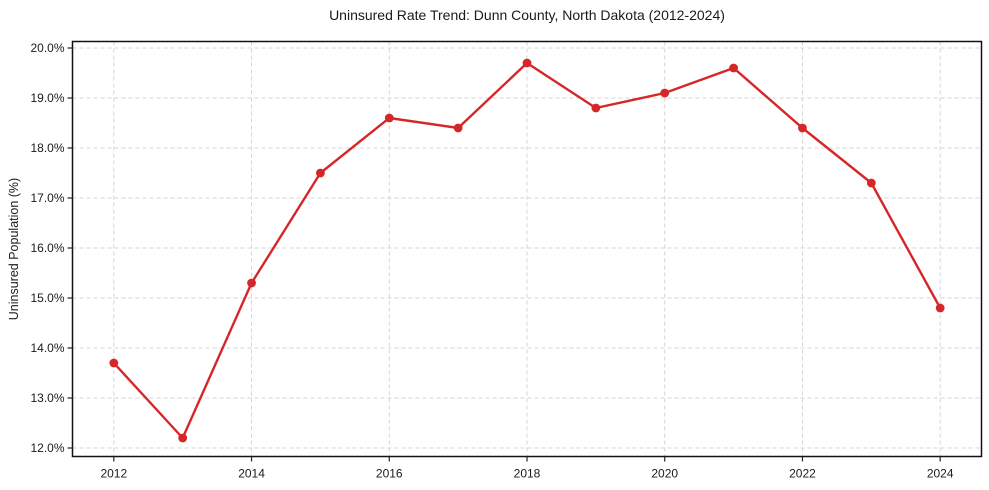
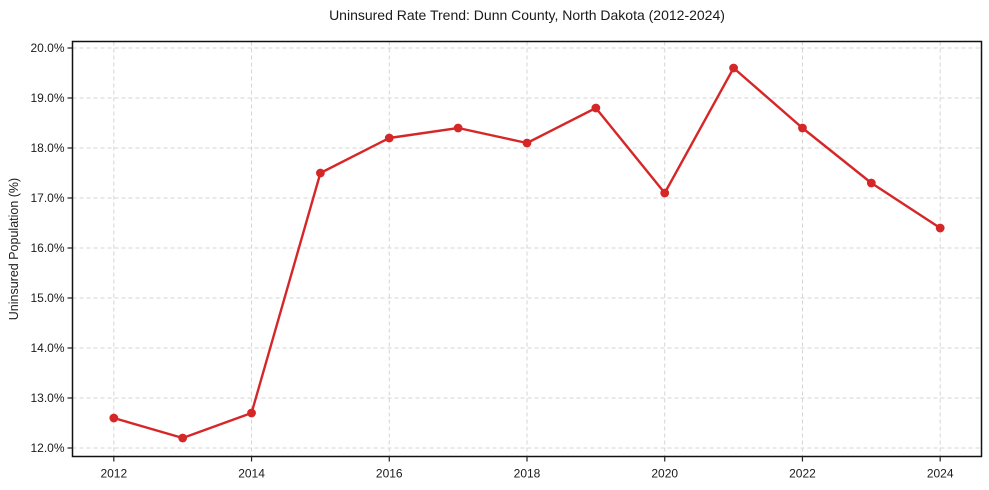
2012: 13.7% -> 12.6%
2014: 15.3% -> 12.7%
2016: 18.6% -> 18.2%
2018: 19.7% -> 18.1%
2020: 19.1% -> 17.1%
2024: 14.8% -> 16.4%
